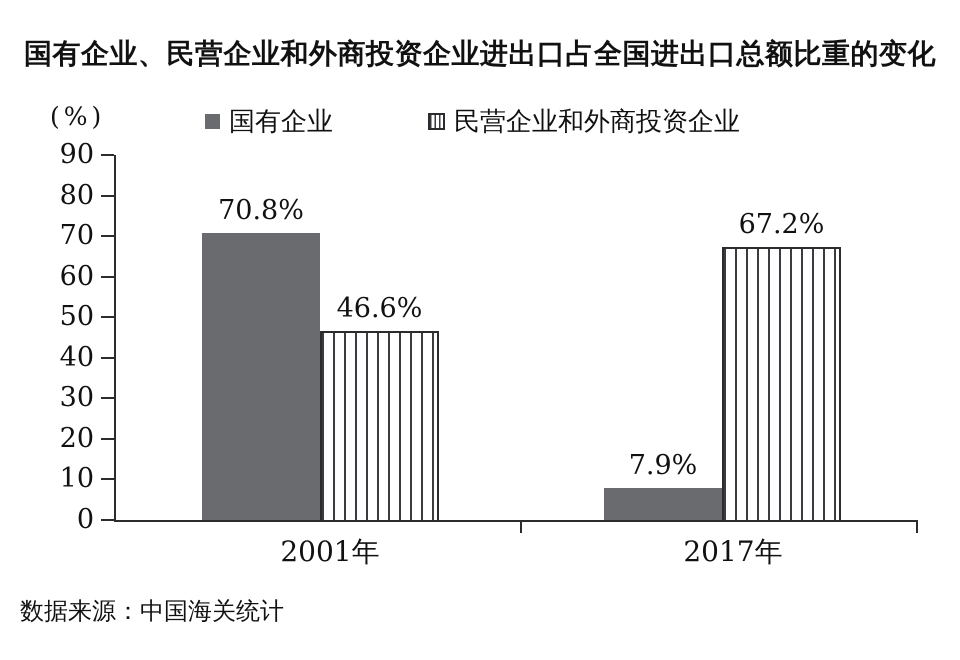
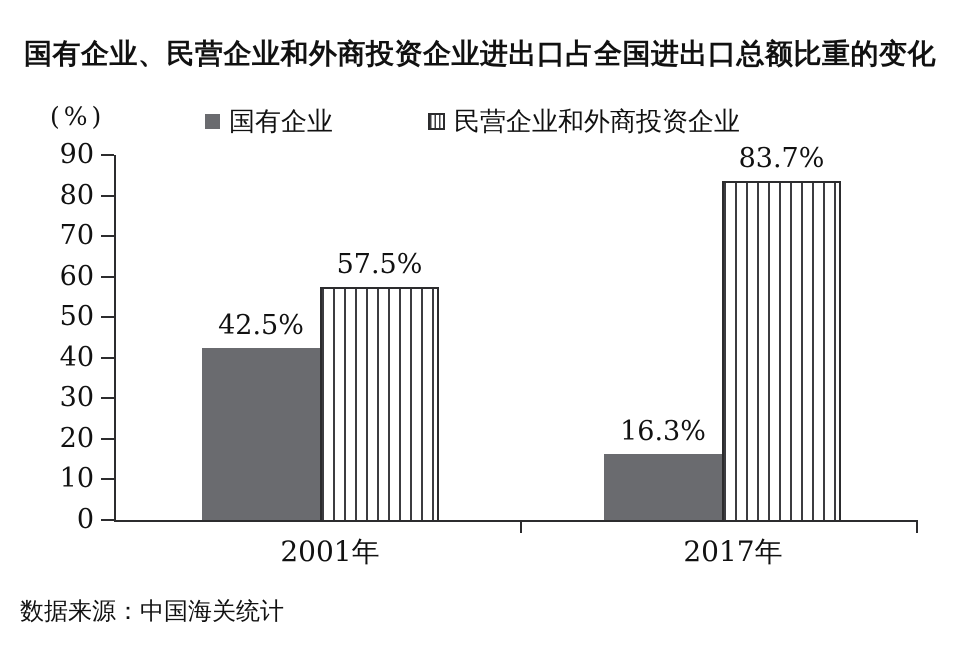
国有企业/2001年: 70.8% -> 42.5%
民营企业和外商投资企业/2001年: 46.6% -> 57.5%
国有企业/2017年: 7.9% -> 16.3%
民营企业和外商投资企业/2017年: 67.2% -> 83.7%
